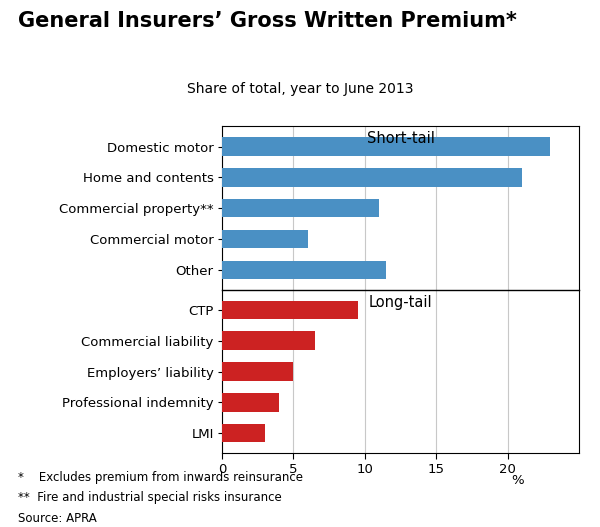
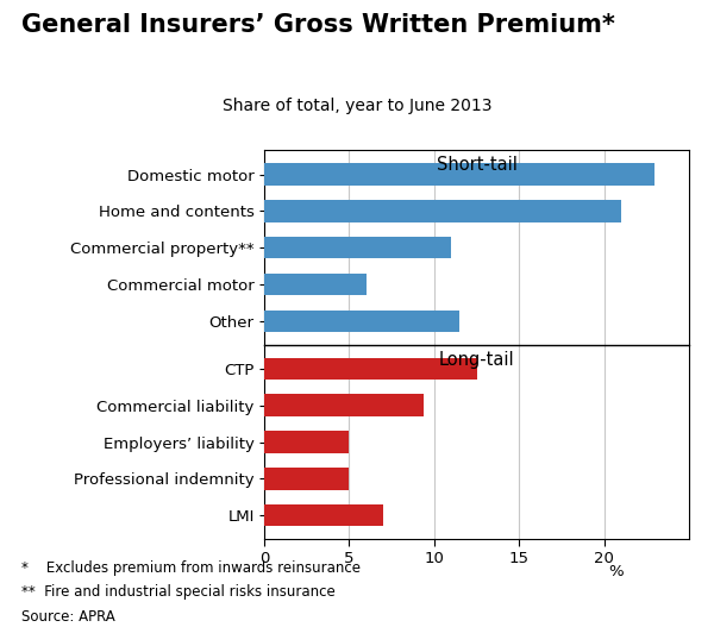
CTP: 9.5 -> 12.5
Commercial liability: 6.5 -> 9.4
Professional indemnity: 4.0 -> 5.0
LMI: 3.0 -> 7.0
